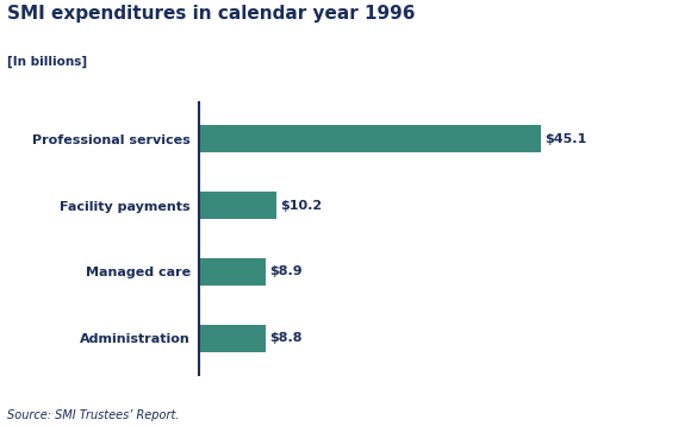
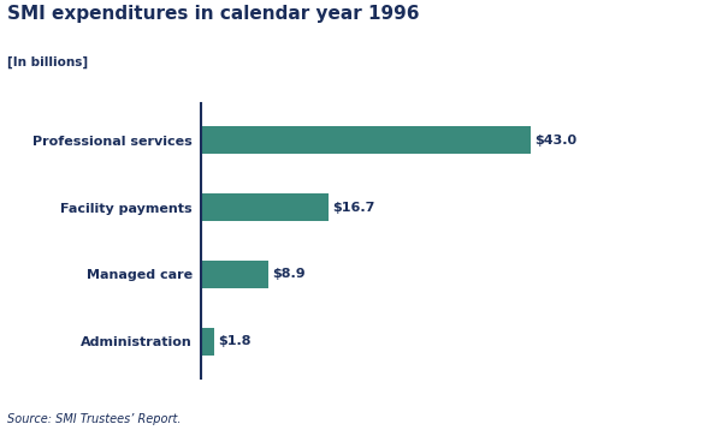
Professional services: $45.1 -> $43.0
Facility payments: $10.2 -> $16.7
Administration: $8.8 -> $1.8
